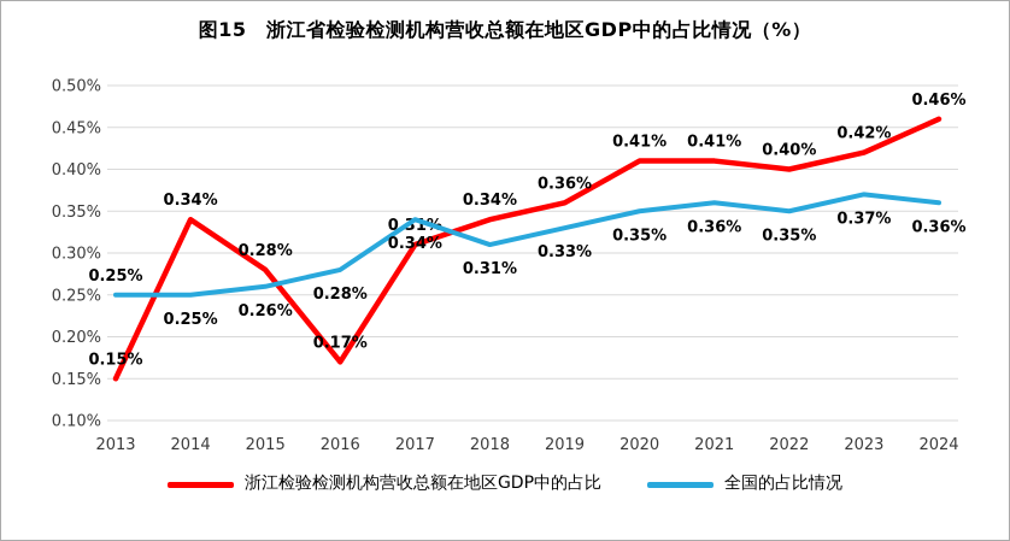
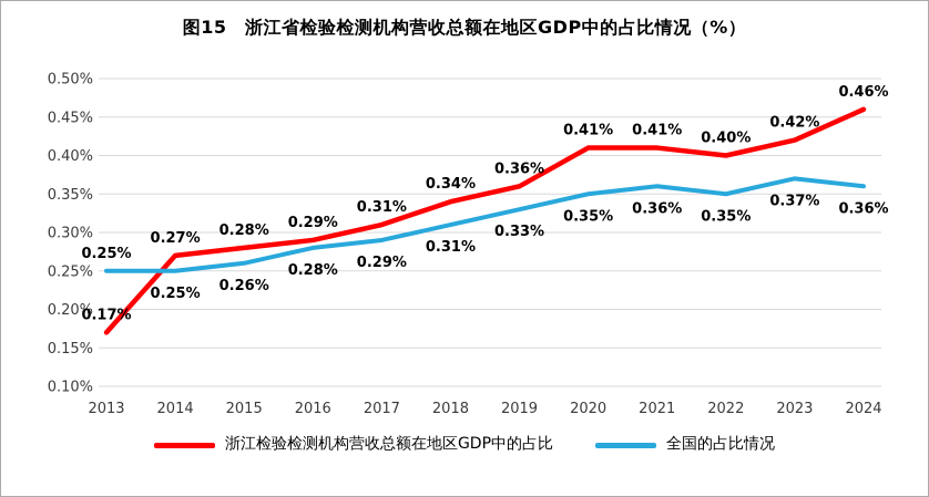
浙江检验检测机构营收总额在地区GDP中的占比/2013: 0.15% -> 0.17%
浙江检验检测机构营收总额在地区GDP中的占比/2014: 0.34% -> 0.27%
浙江检验检测机构营收总额在地区GDP中的占比/2016: 0.17% -> 0.29%
全国的占比情况/2017: 0.34% -> 0.29%
